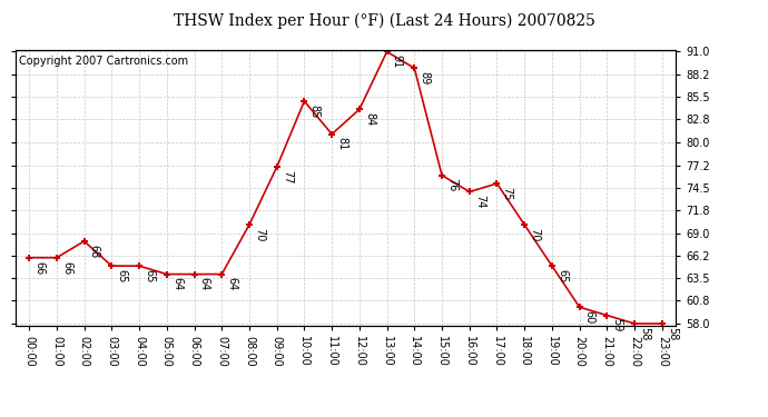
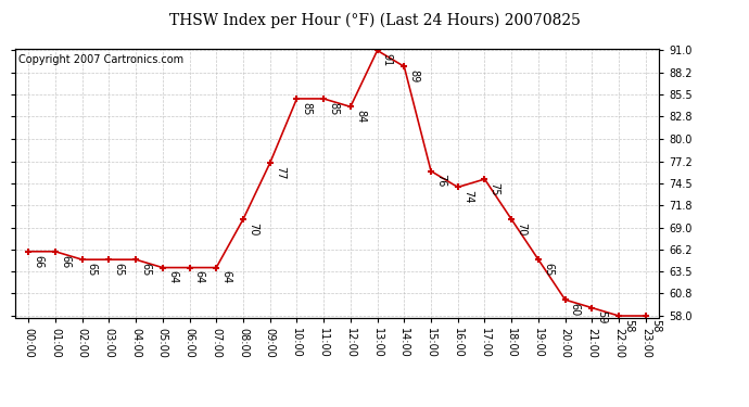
02:00: 68 -> 65
11:00: 81 -> 85
